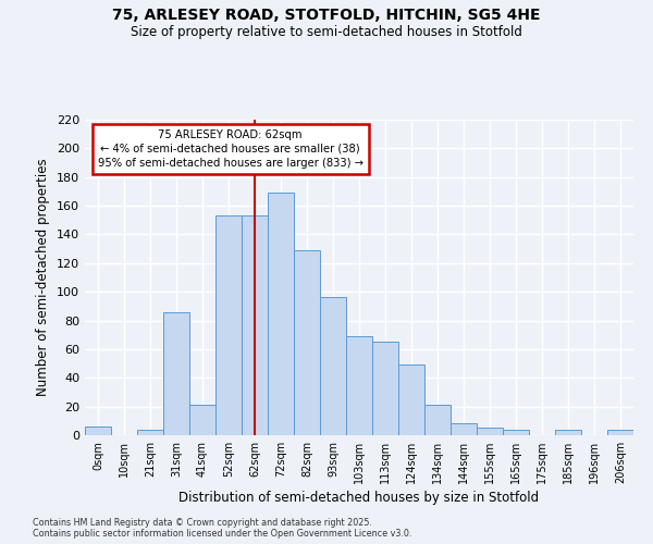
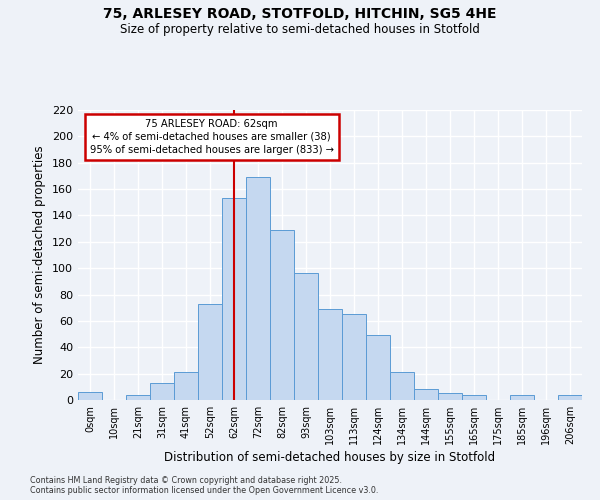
31sqm: 86 -> 13
52sqm: 153 -> 73
